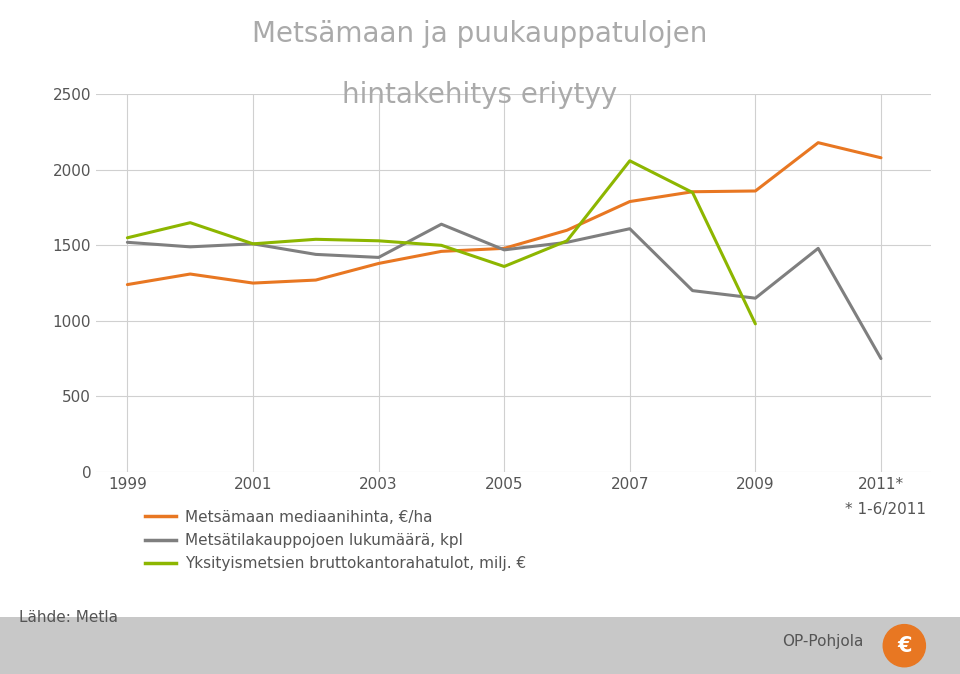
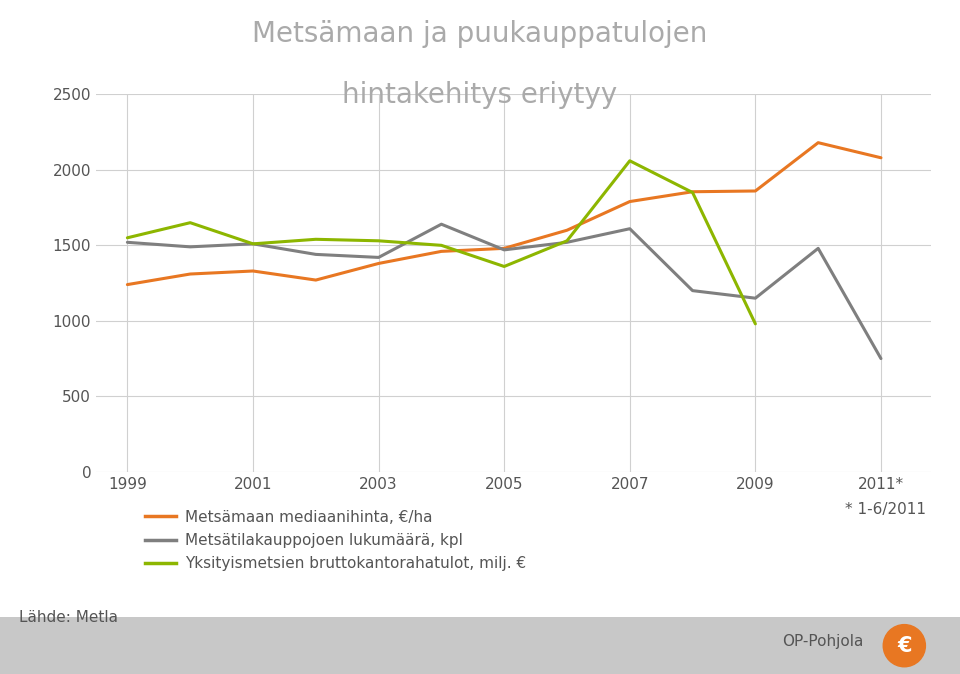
Metsämaan mediaanihinta, €/ha/2001: 1250 -> 1330
